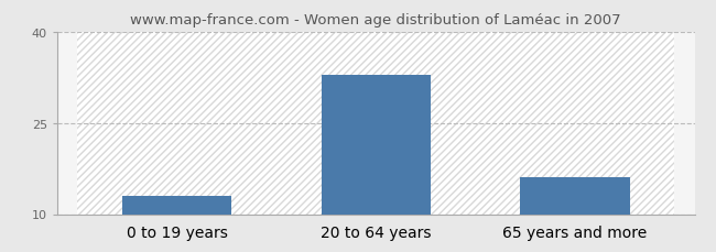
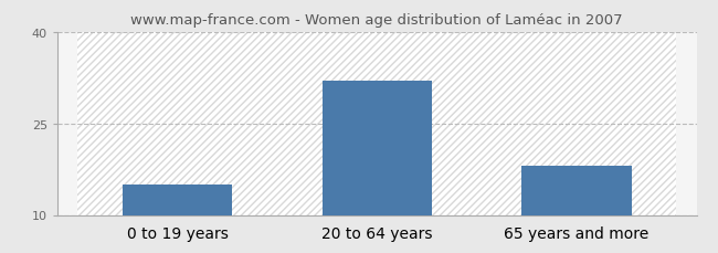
0 to 19 years: 13 -> 15
20 to 64 years: 33 -> 32
65 years and more: 16 -> 18
